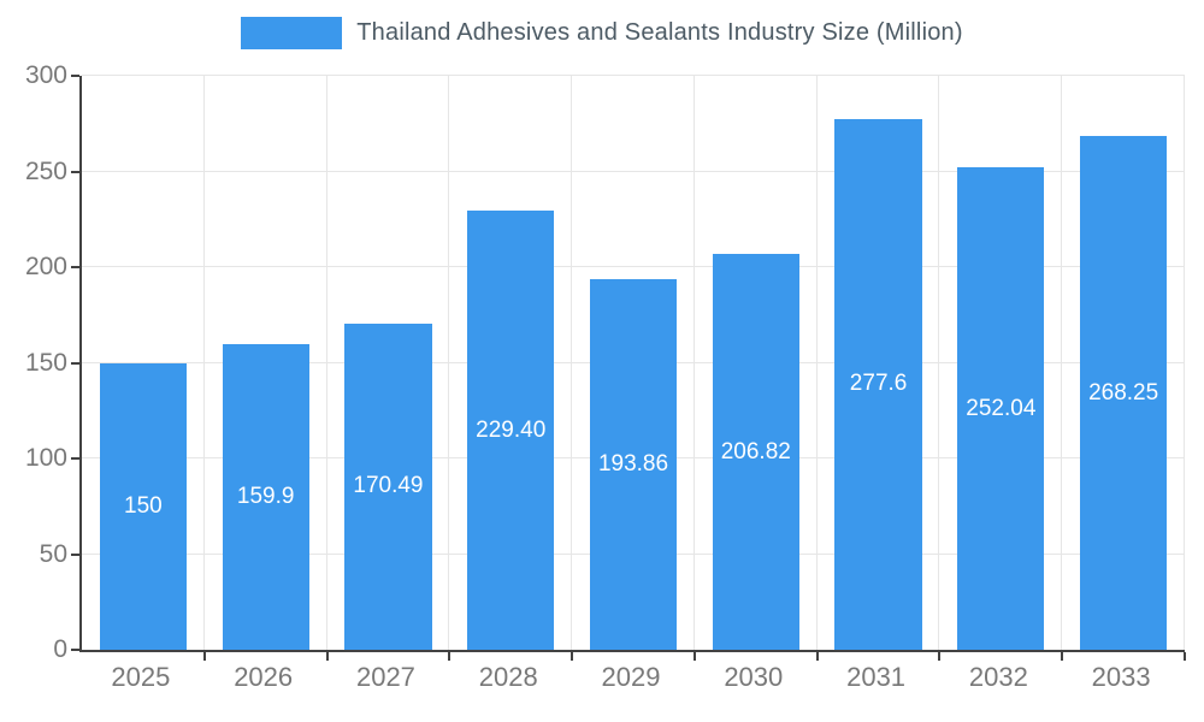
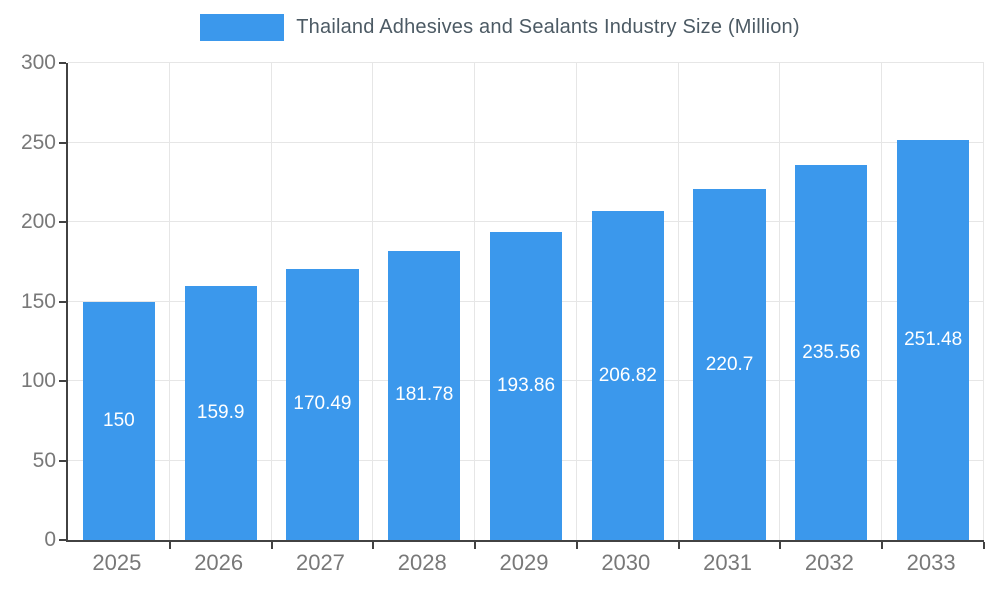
2028: 229.40 -> 181.78
2031: 277.6 -> 220.7
2032: 252.04 -> 235.56
2033: 268.25 -> 251.48
